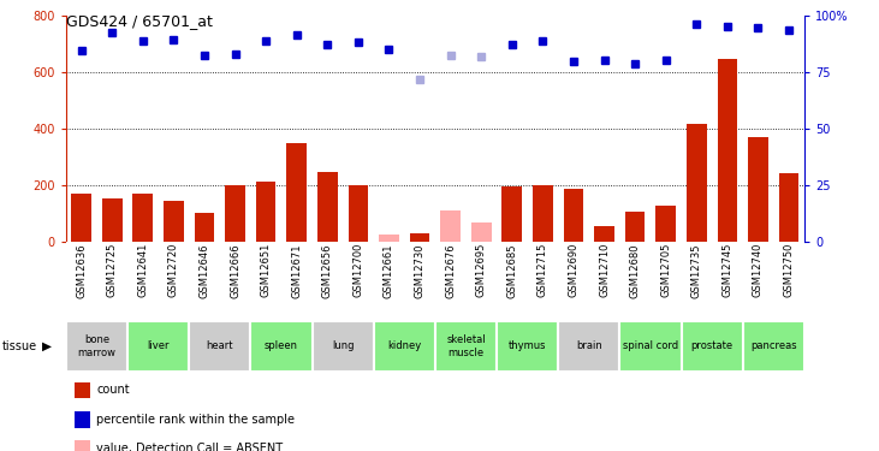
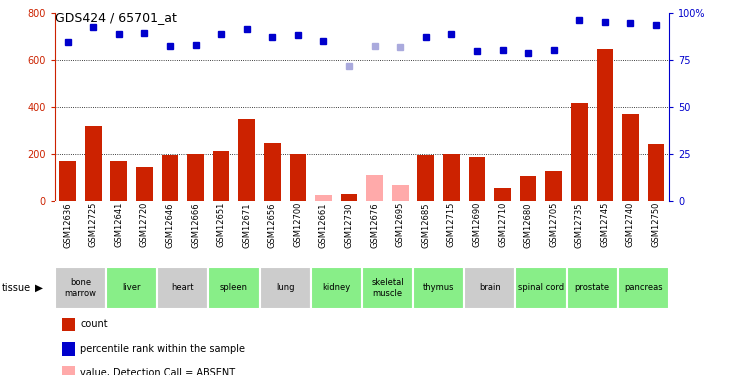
GSM12725: 150 -> 320
GSM12646: 100 -> 195
